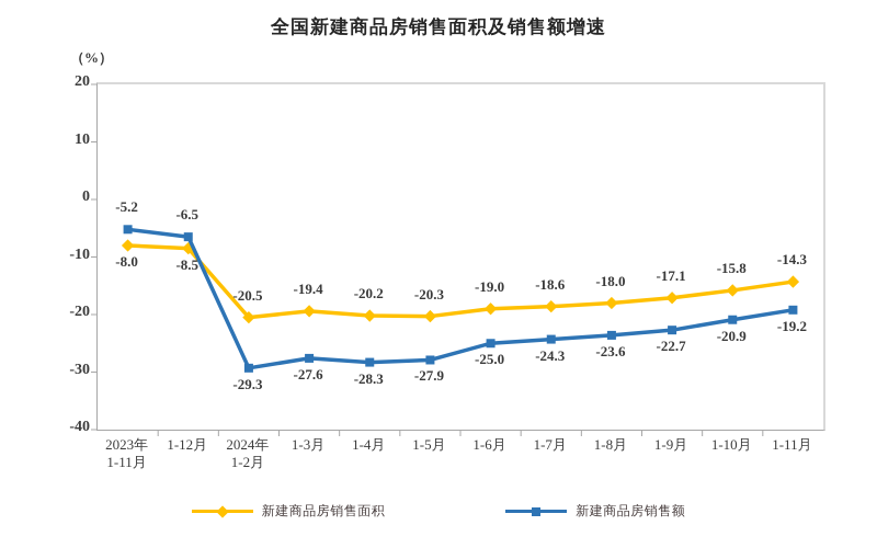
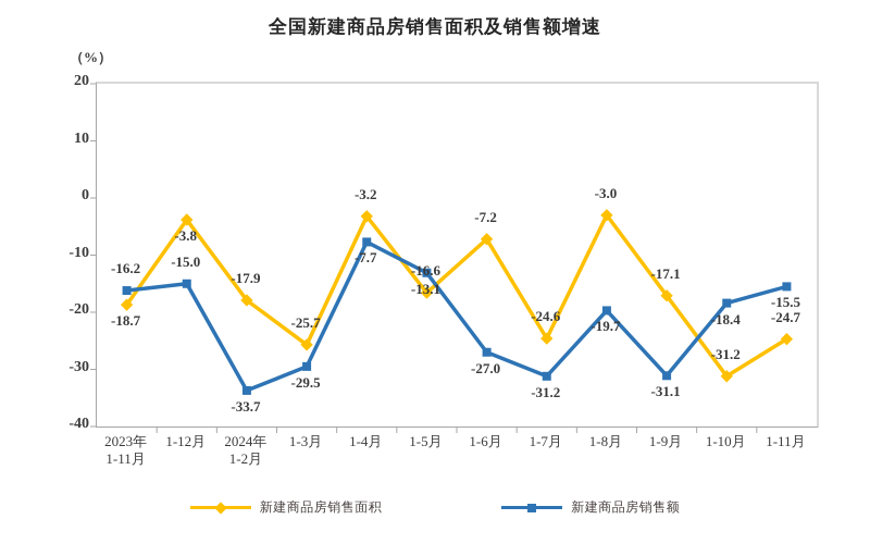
新建商品房销售面积/2023年 1-11月: -8.0 -> -18.7
新建商品房销售额/2023年 1-11月: -5.2 -> -16.2
新建商品房销售面积/1-12月: -8.5 -> -3.8
新建商品房销售额/1-12月: -6.5 -> -15.0
新建商品房销售面积/2024年 1-2月: -20.5 -> -17.9
新建商品房销售额/2024年 1-2月: -29.3 -> -33.7
新建商品房销售面积/1-3月: -19.4 -> -25.7
新建商品房销售额/1-3月: -27.6 -> -29.5
新建商品房销售面积/1-4月: -20.2 -> -3.2
新建商品房销售额/1-4月: -28.3 -> -7.7
新建商品房销售面积/1-5月: -20.3 -> -16.6
新建商品房销售额/1-5月: -27.9 -> -13.1
新建商品房销售面积/1-6月: -19.0 -> -7.2
新建商品房销售额/1-6月: -25.0 -> -27.0
新建商品房销售面积/1-7月: -18.6 -> -24.6
新建商品房销售额/1-7月: -24.3 -> -31.2
新建商品房销售面积/1-8月: -18.0 -> -3.0
新建商品房销售额/1-8月: -23.6 -> -19.7
新建商品房销售额/1-9月: -22.7 -> -31.1
新建商品房销售面积/1-10月: -15.8 -> -31.2
新建商品房销售额/1-10月: -20.9 -> -18.4
新建商品房销售面积/1-11月: -14.3 -> -24.7
新建商品房销售额/1-11月: -19.2 -> -15.5
